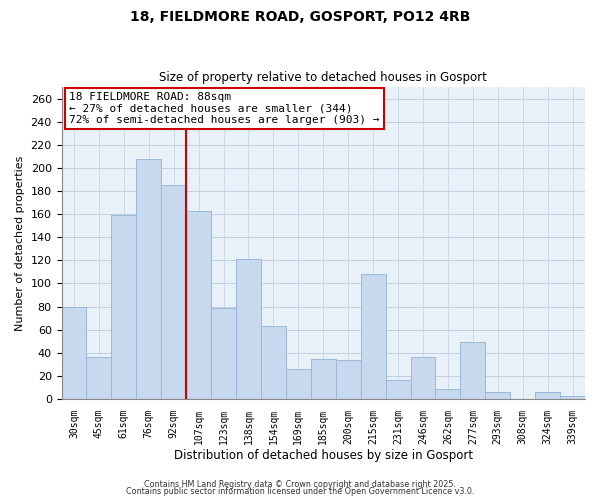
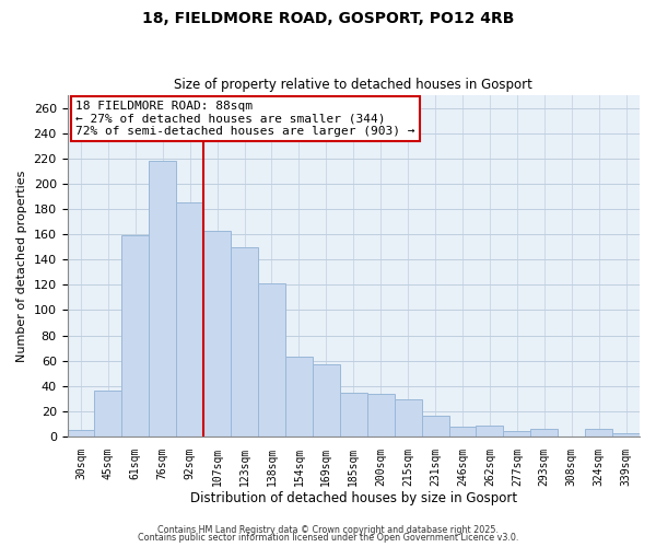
30sqm: 80 -> 5
76sqm: 208 -> 218
123sqm: 79 -> 150
169sqm: 26 -> 57
215sqm: 108 -> 29
246sqm: 36 -> 8
277sqm: 49 -> 4
